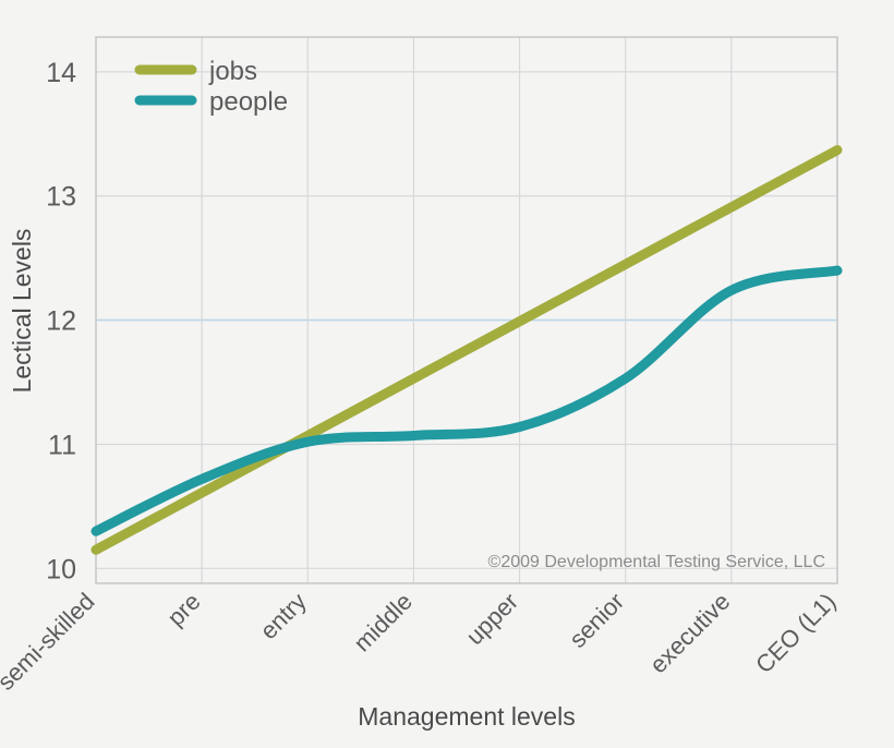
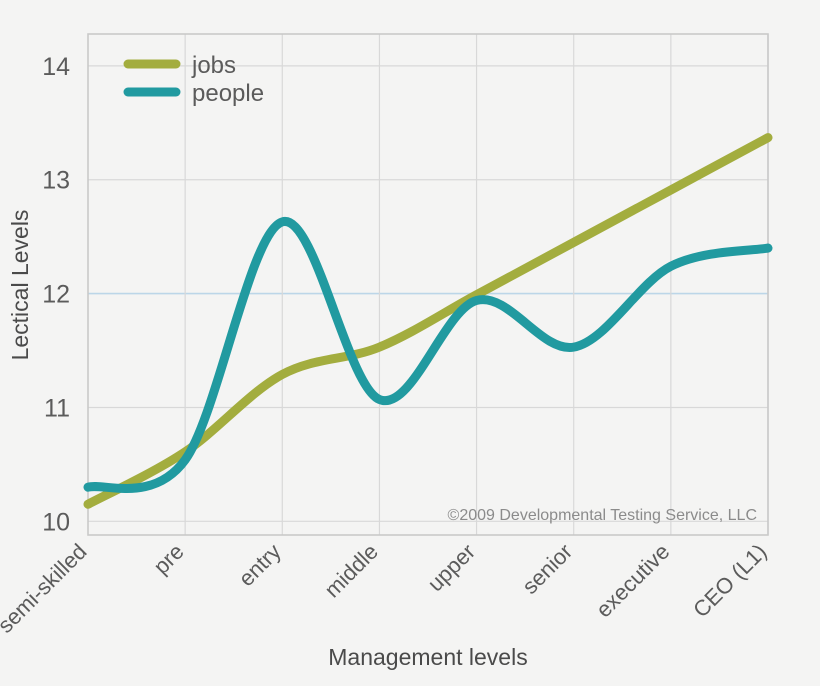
people/pre: 10.72 -> 10.54
jobs/entry: 11.07 -> 11.29
people/entry: 11.02 -> 12.63
people/upper: 11.14 -> 11.94
